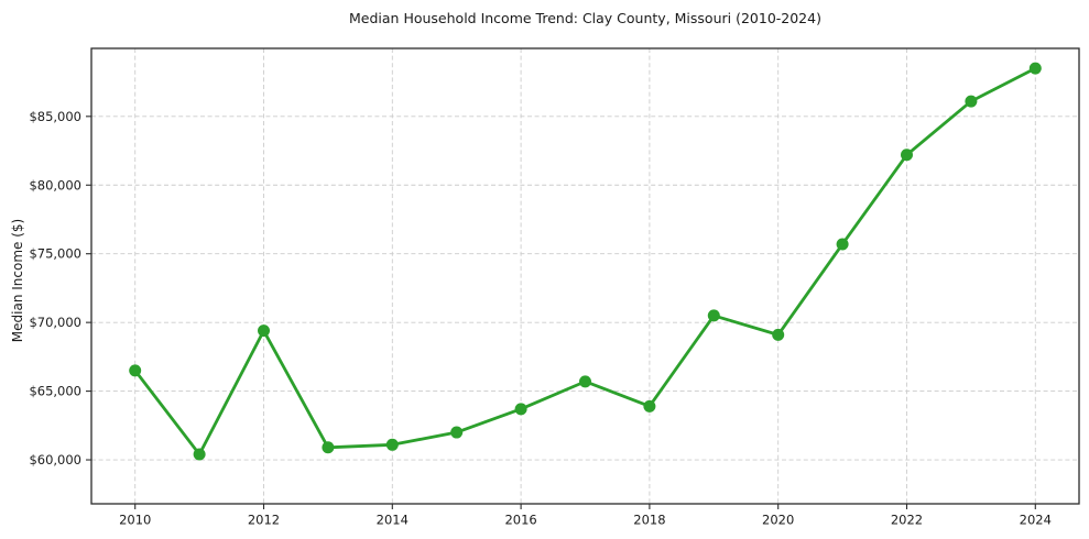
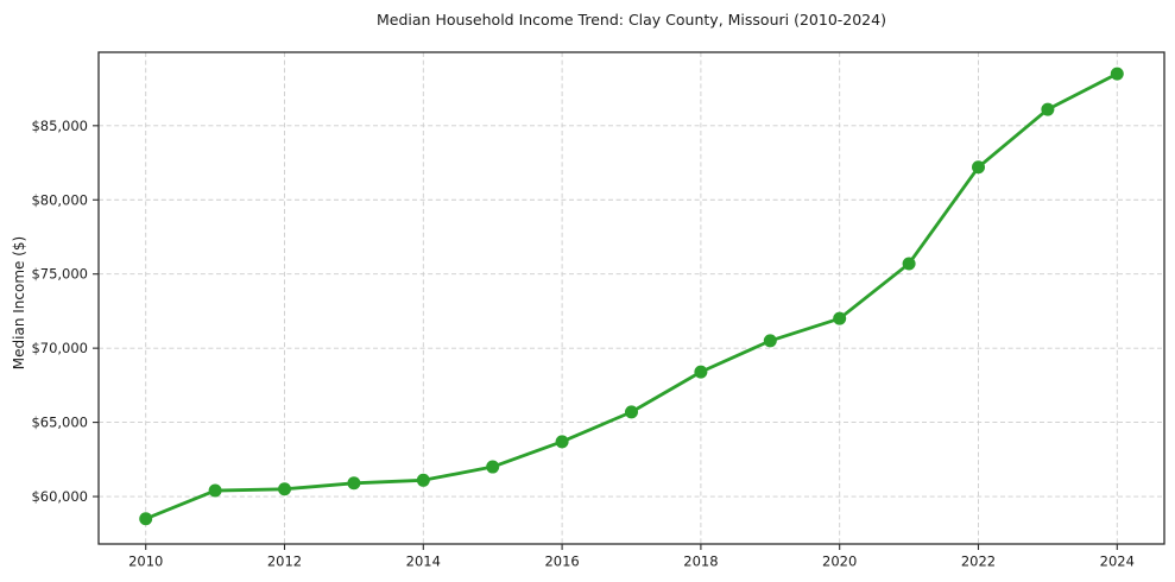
2010: $66500 -> $58500
2012: $69400 -> $60500
2018: $63900 -> $68400
2020: $69100 -> $72000
